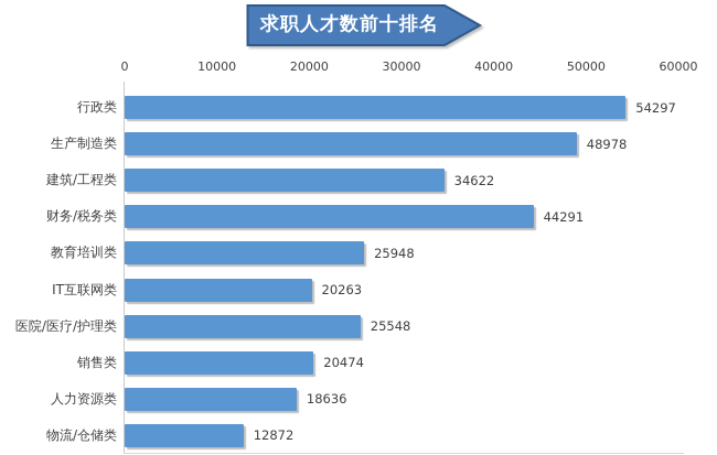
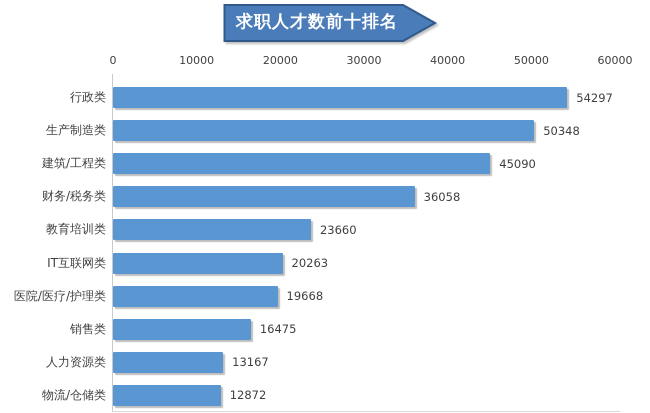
生产制造类: 48978 -> 50348
建筑/工程类: 34622 -> 45090
财务/税务类: 44291 -> 36058
教育培训类: 25948 -> 23660
医院/医疗/护理类: 25548 -> 19668
销售类: 20474 -> 16475
人力资源类: 18636 -> 13167
